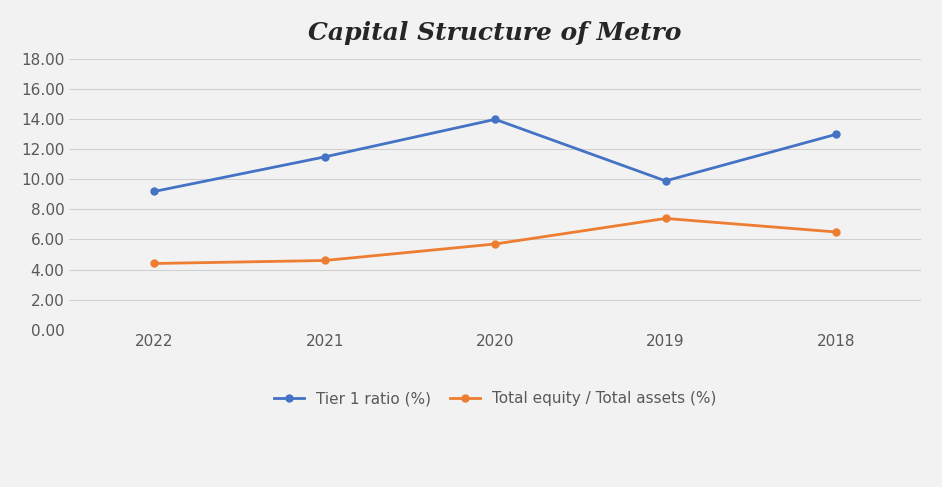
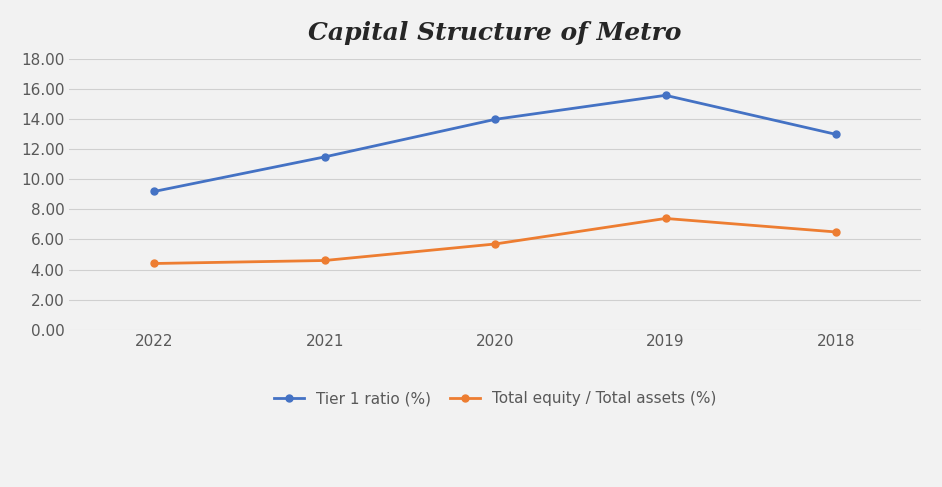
Tier 1 ratio (%)/2019: 9.9 -> 15.6
